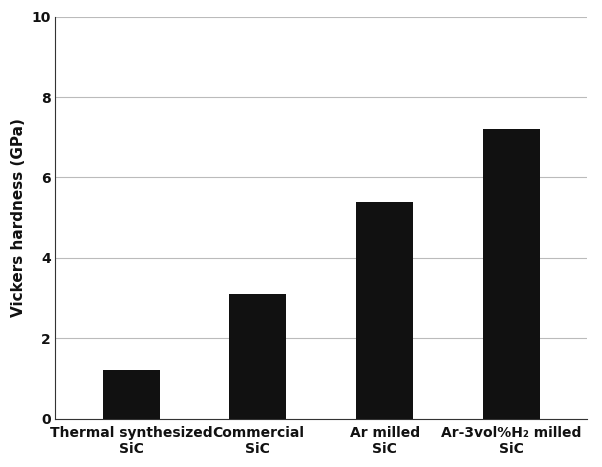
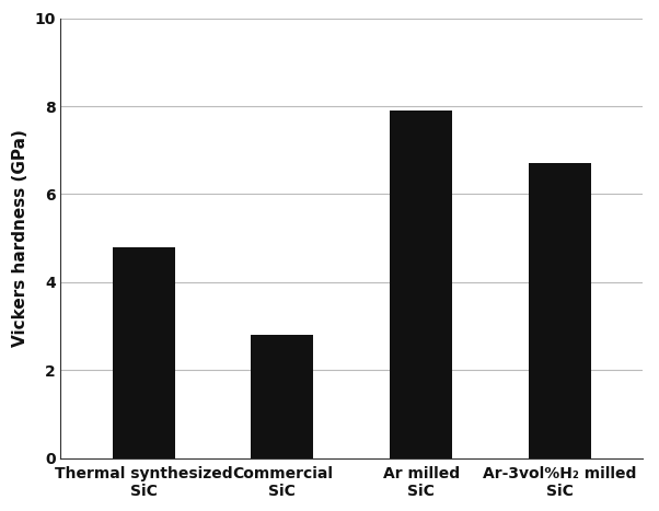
Thermal synthesized SiC: 1.2 -> 4.8
Commercial SiC: 3.1 -> 2.8
Ar milled SiC: 5.4 -> 7.9
Ar-3vol%H₂ milled SiC: 7.2 -> 6.7
